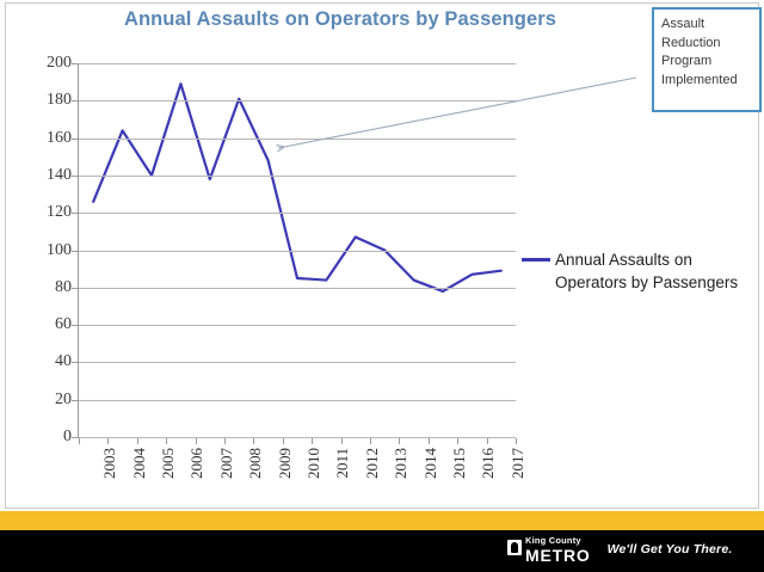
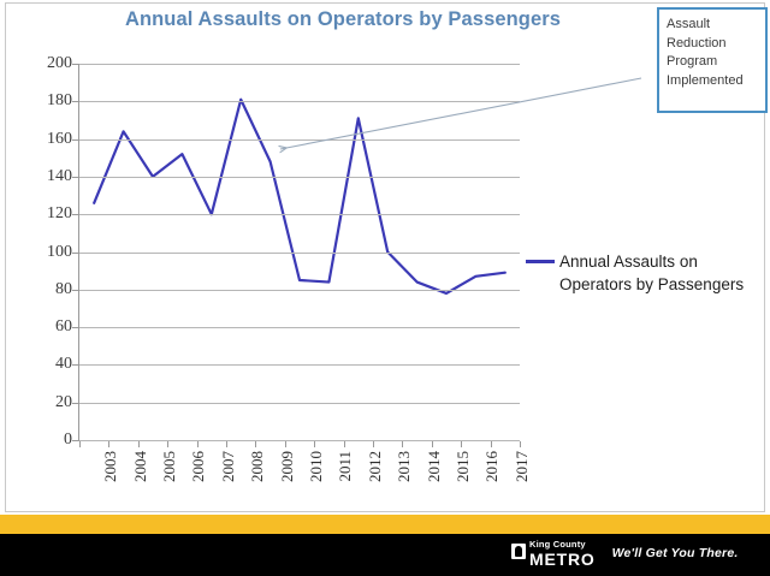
2006: 189 -> 152
2007: 138 -> 120
2012: 107 -> 171
